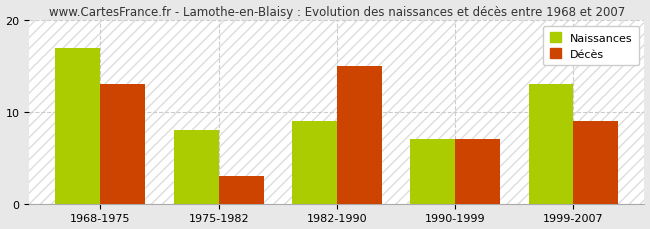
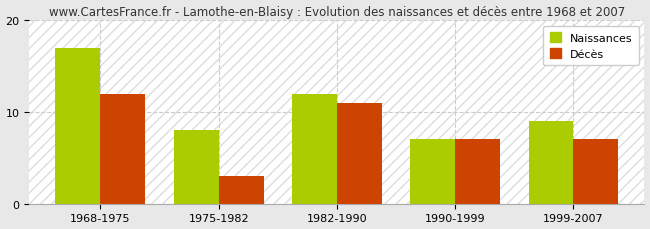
Décès/1968-1975: 13 -> 12
Naissances/1982-1990: 9 -> 12
Décès/1982-1990: 15 -> 11
Naissances/1999-2007: 13 -> 9
Décès/1999-2007: 9 -> 7
